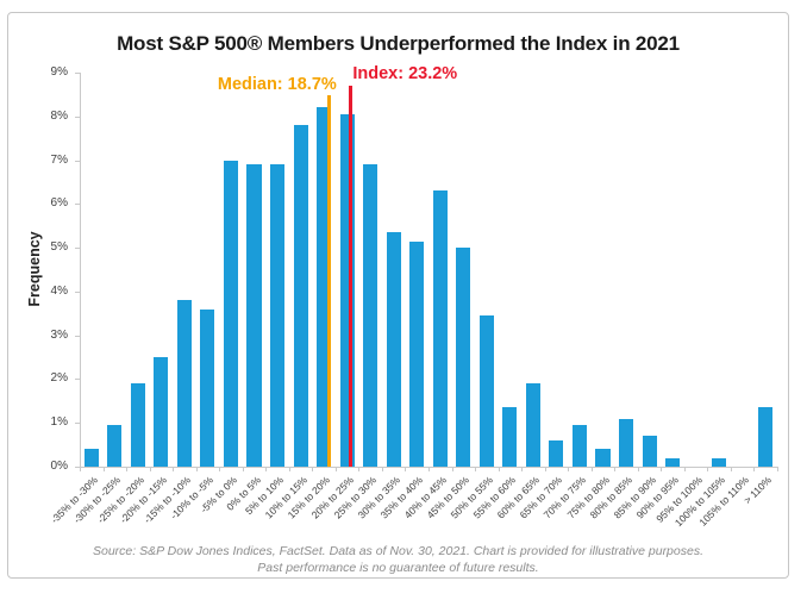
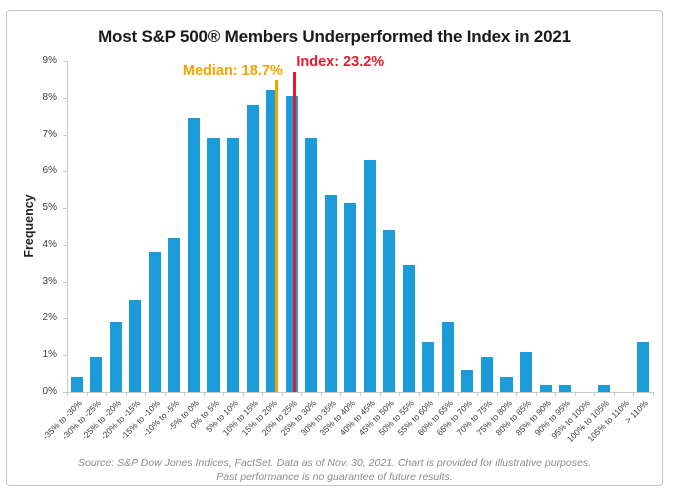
-10% to -5%: 3.6% -> 4.2%
-5% to 0%: 7.0% -> 7.5%
45% to 50%: 5.0% -> 4.4%
85% to 90%: 0.7% -> 0.2%
